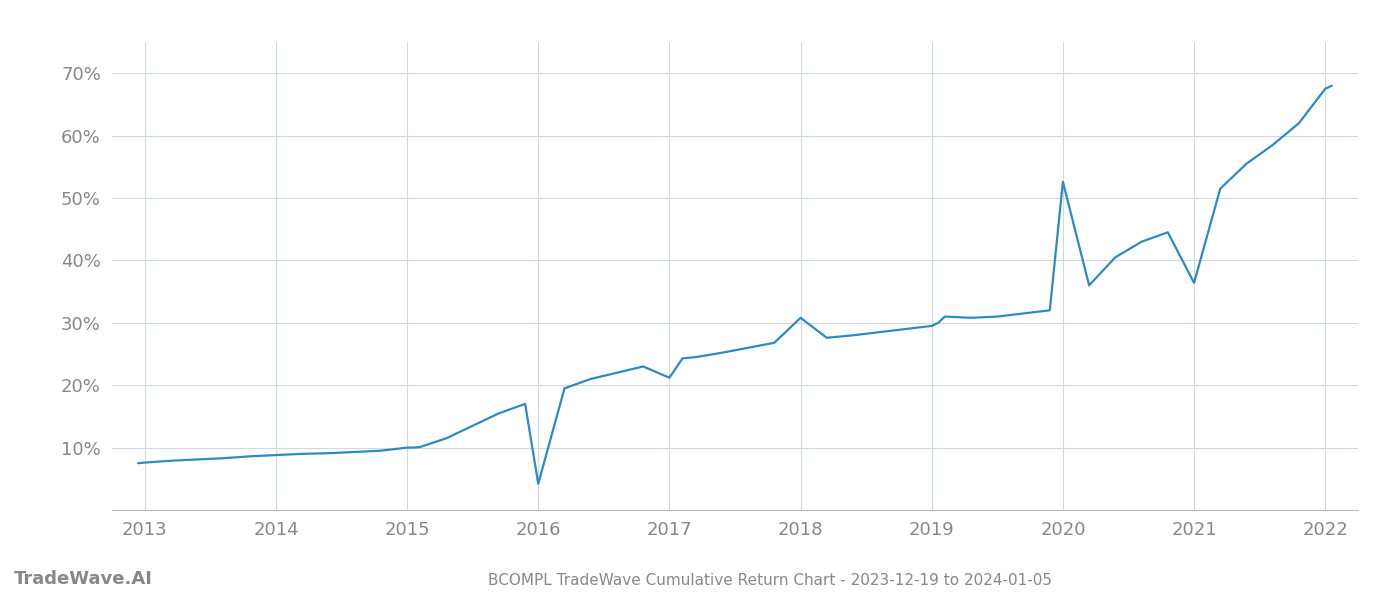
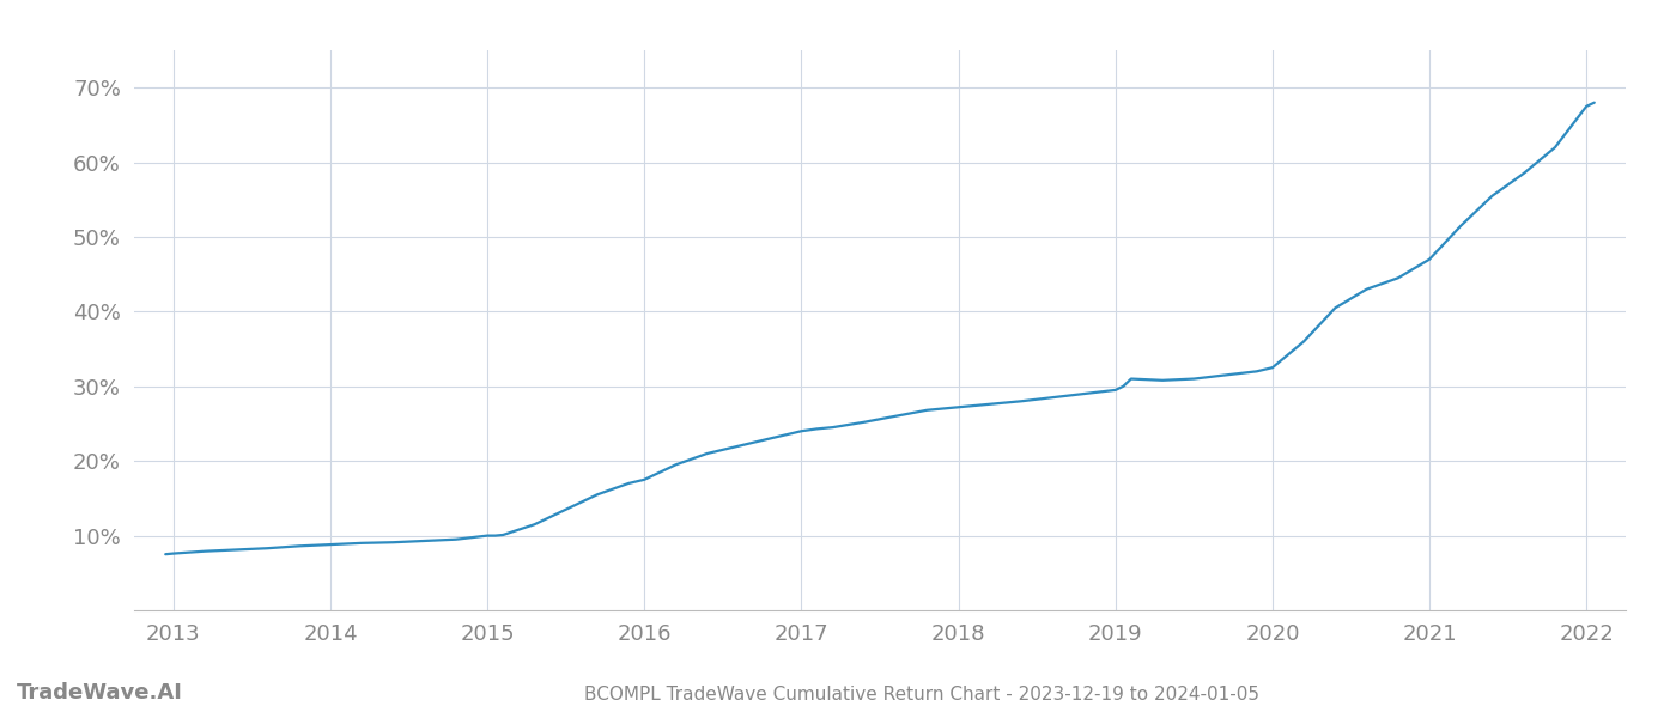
2016: 4.2% -> 17.5%
2017: 21.2% -> 24.0%
2018: 30.8% -> 27.2%
2020: 52.6% -> 32.5%
2021: 36.4% -> 47.0%
